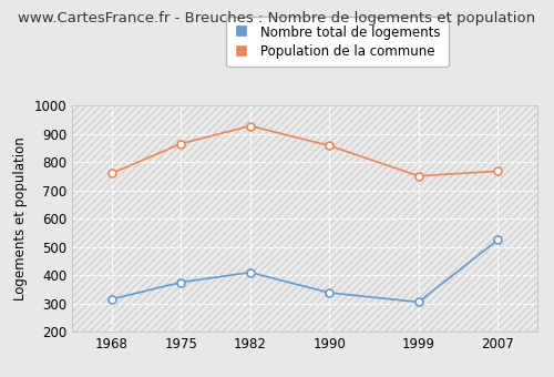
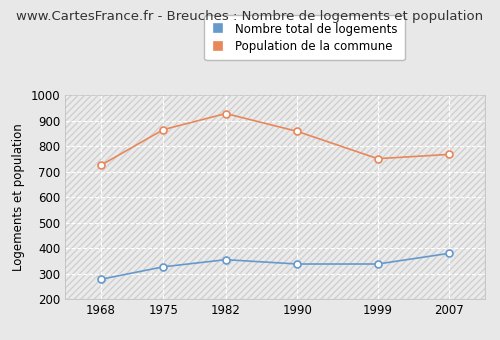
Nombre total de logements/1968: 315 -> 278
Population de la commune/1968: 760 -> 725
Nombre total de logements/1975: 375 -> 327
Nombre total de logements/1982: 410 -> 355
Nombre total de logements/1999: 305 -> 338
Nombre total de logements/2007: 525 -> 380
